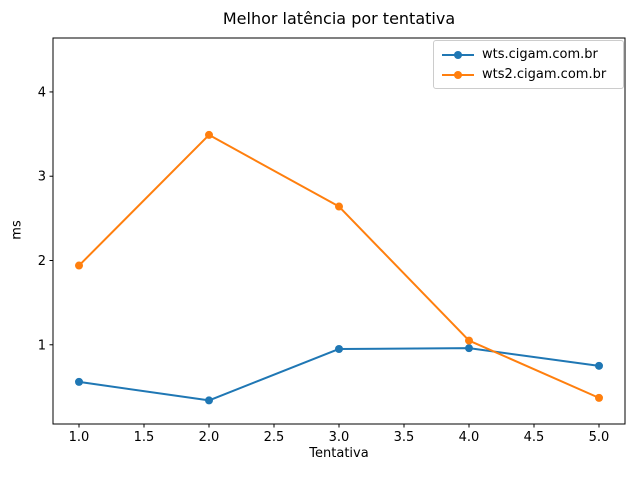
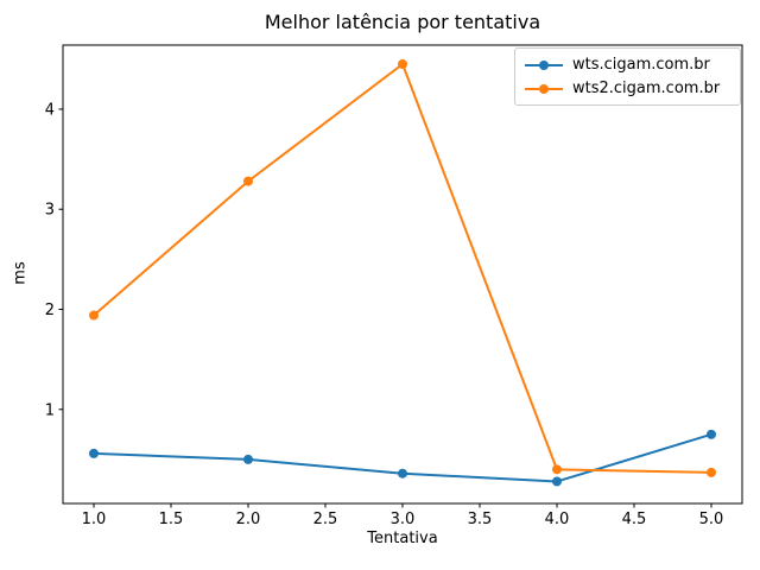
wts.cigam.com.br/2: 0.34 -> 0.50
wts2.cigam.com.br/2: 3.49 -> 3.28
wts.cigam.com.br/3: 0.95 -> 0.36
wts2.cigam.com.br/3: 2.64 -> 4.45
wts.cigam.com.br/4: 0.96 -> 0.28
wts2.cigam.com.br/4: 1.05 -> 0.40
